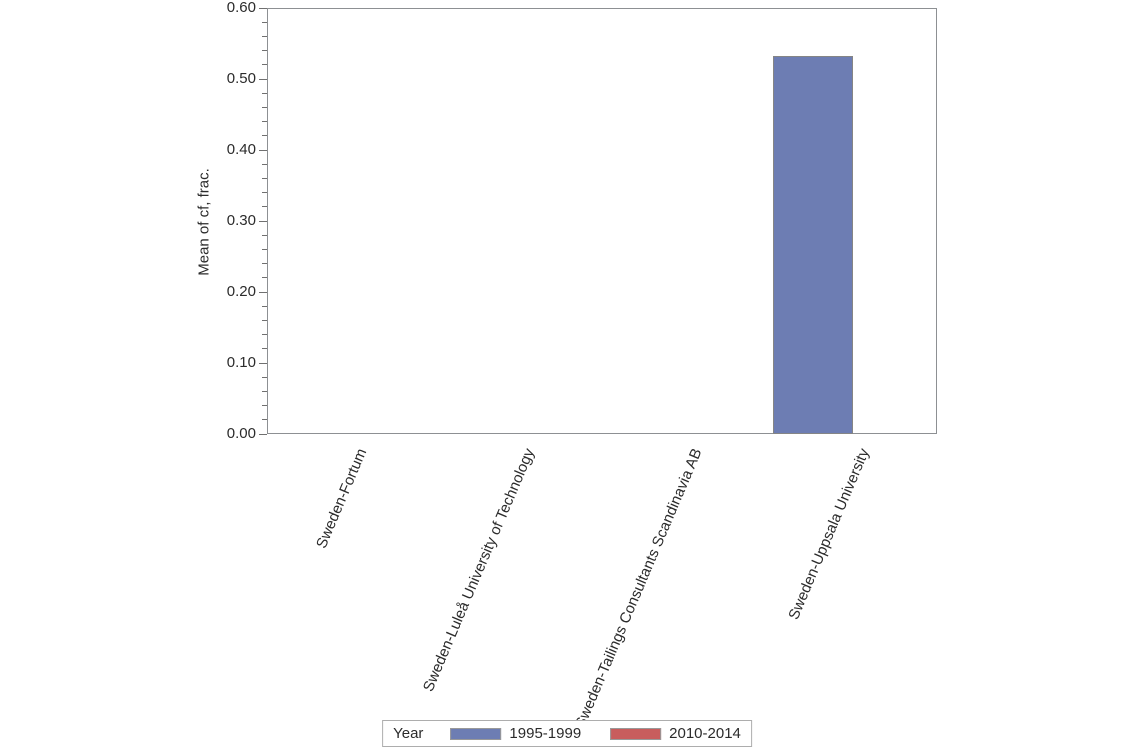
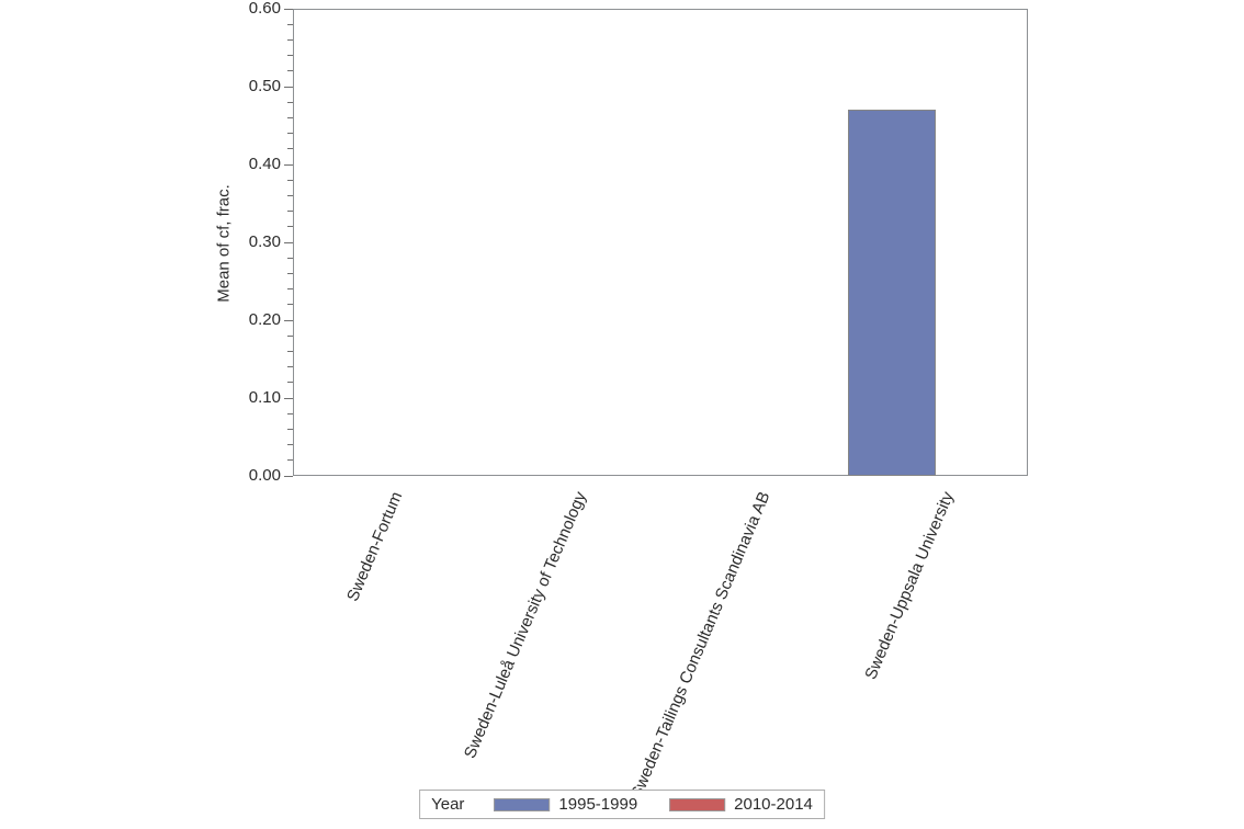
1995-1999/Sweden-Uppsala University: 0.53 -> 0.47
